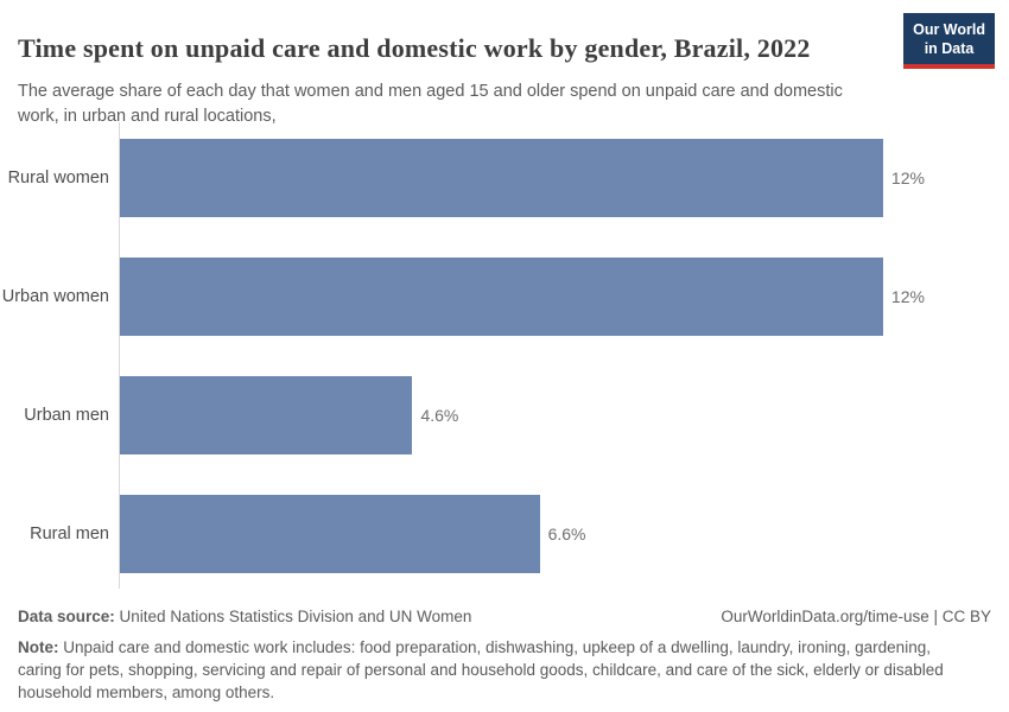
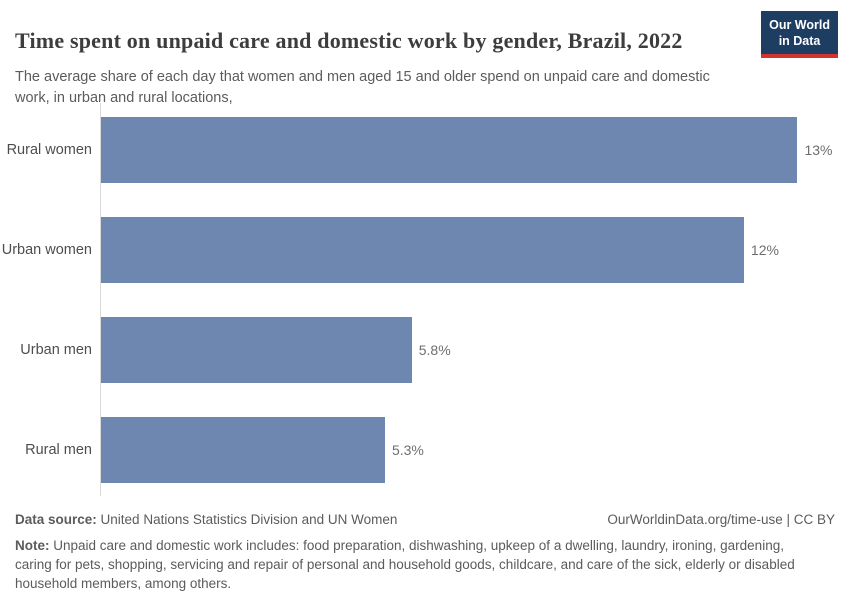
Rural women: 12% -> 13%
Urban men: 4.6% -> 5.8%
Rural men: 6.6% -> 5.3%
